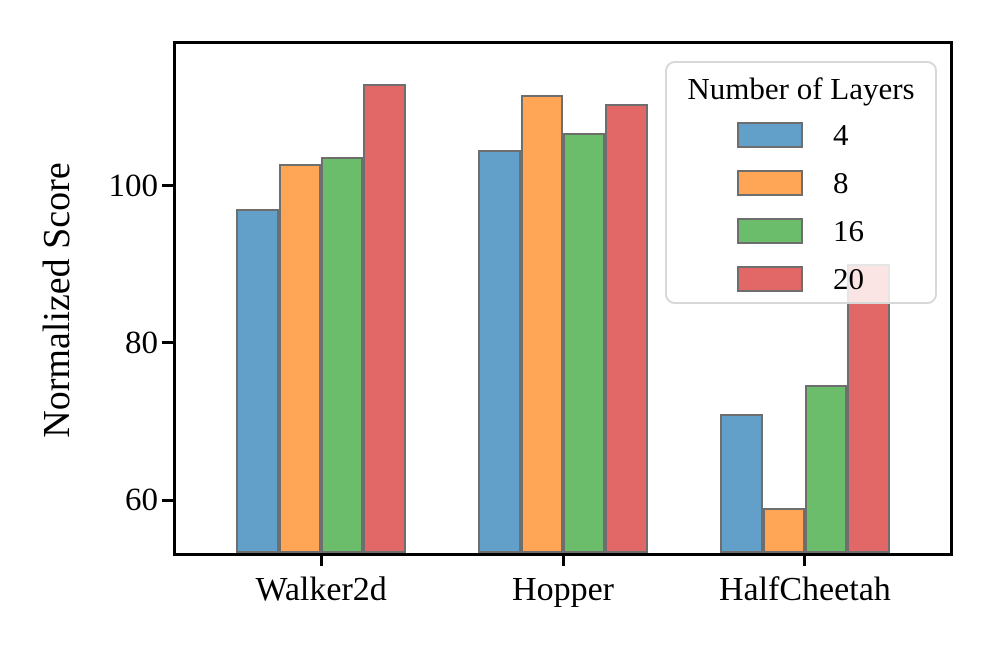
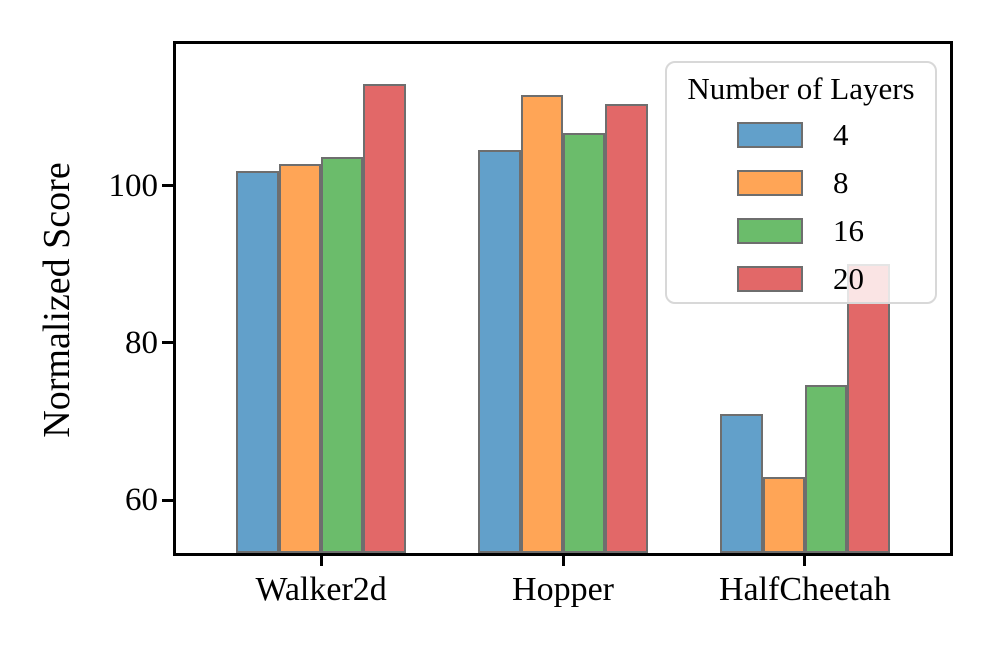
4/Walker2d: 97 -> 102
8/HalfCheetah: 59 -> 63
